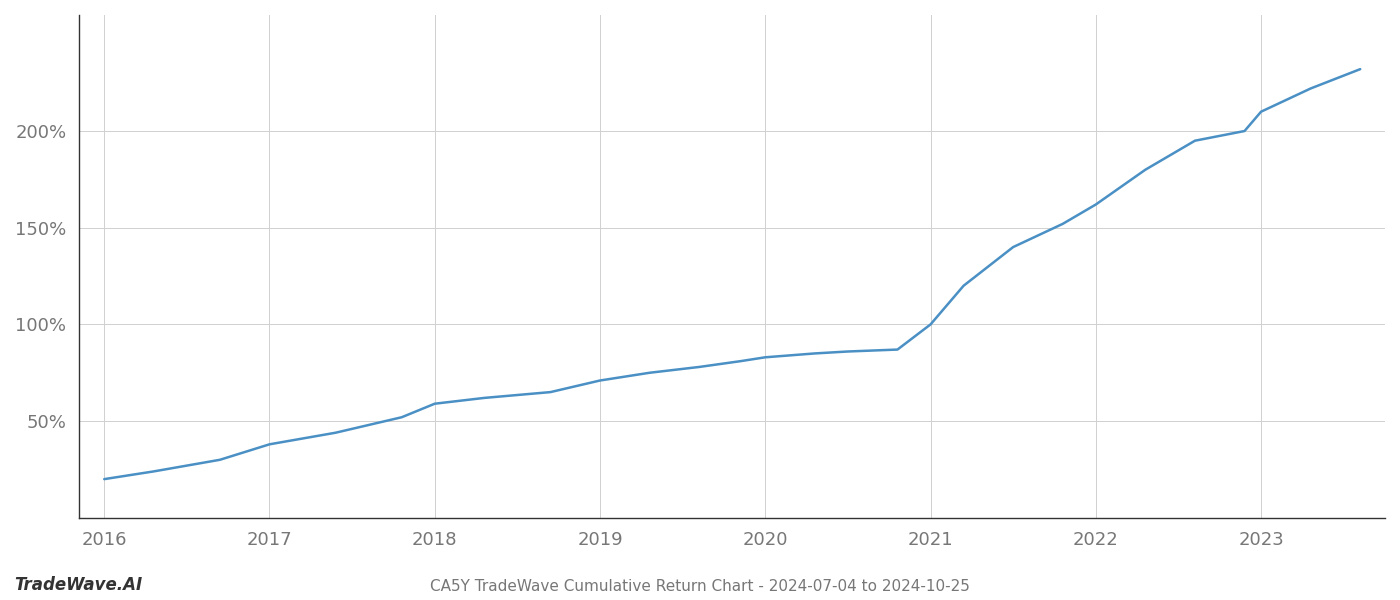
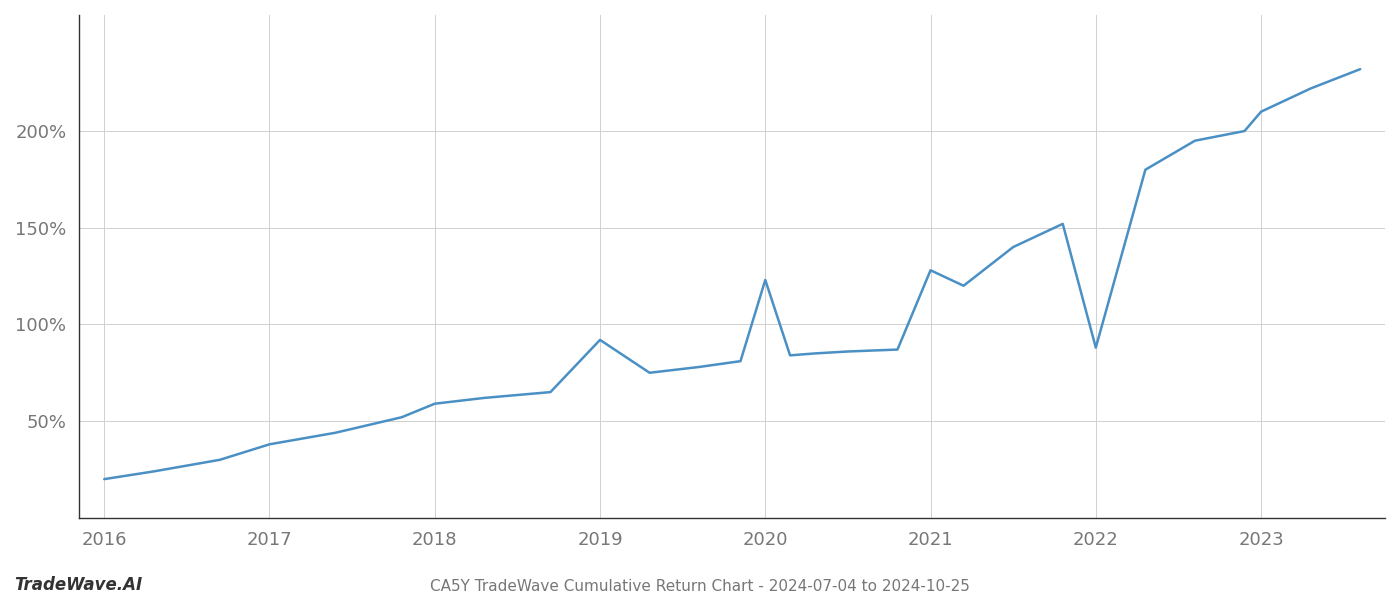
2019: 71% -> 92%
2020: 83% -> 123%
2021: 100% -> 128%
2022: 162% -> 88%
